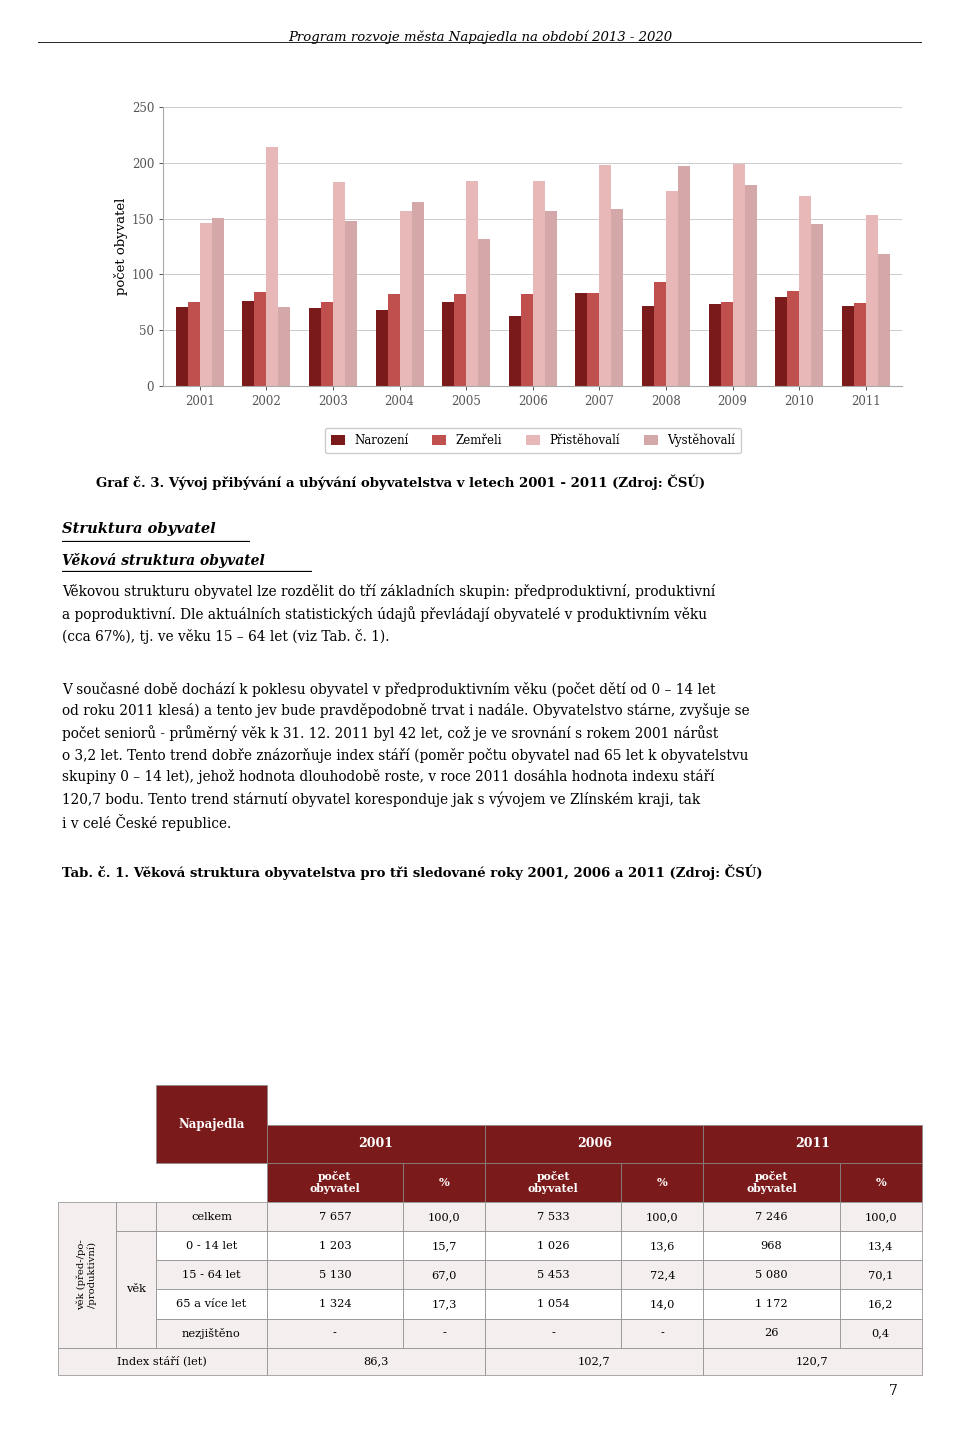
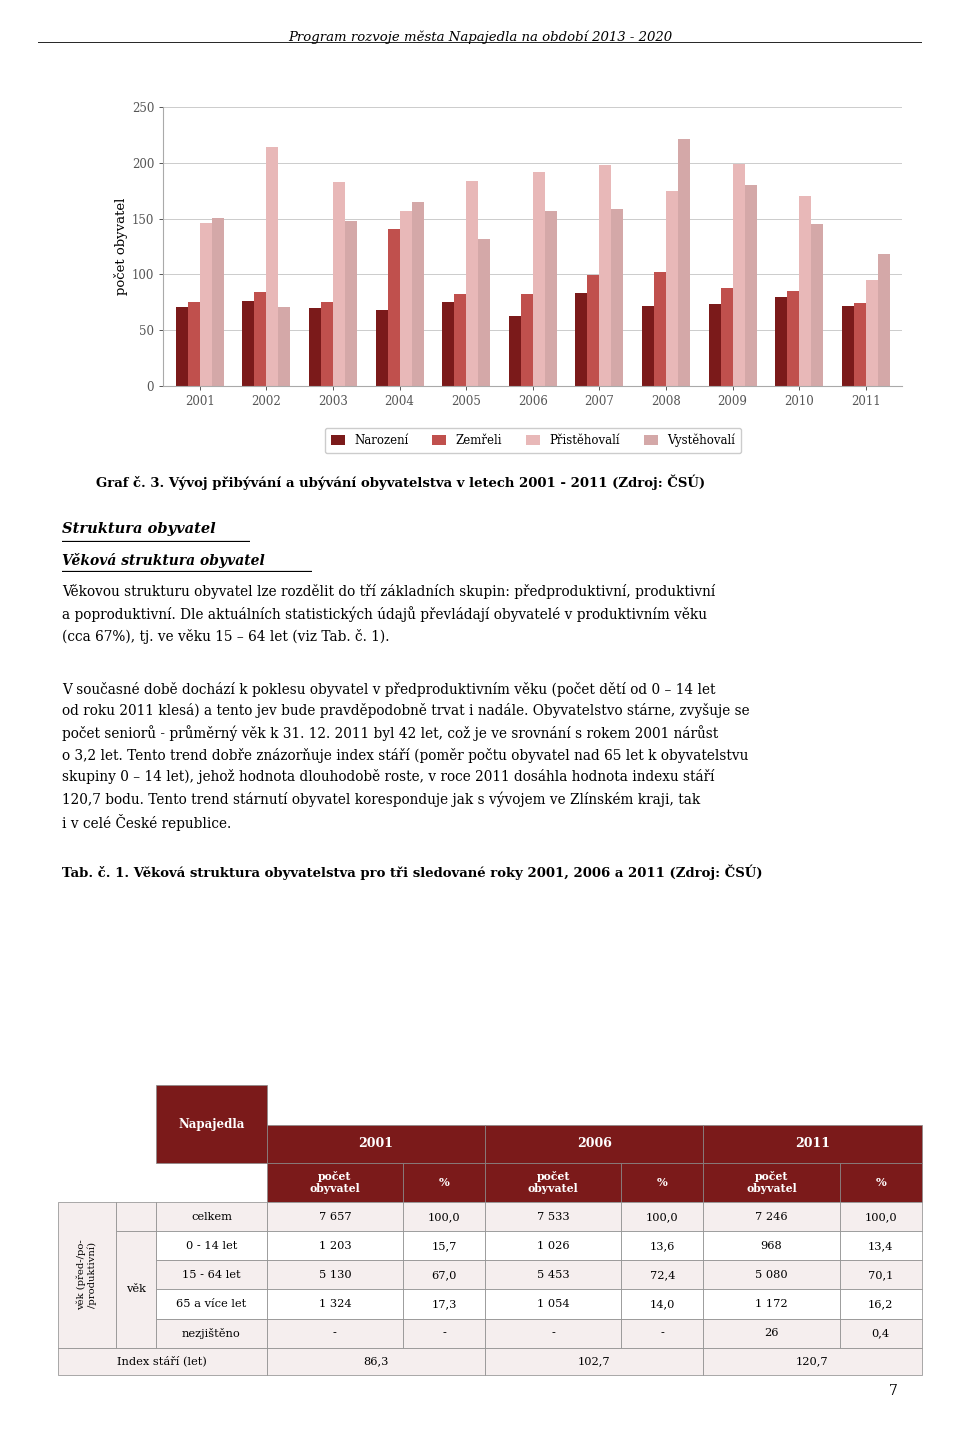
Zemřeli/2004: 82 -> 141
Přistěhovalí/2006: 184 -> 192
Zemřeli/2007: 83 -> 99
Zemřeli/2008: 93 -> 102
Vystěhovalí/2008: 197 -> 221
Zemřeli/2009: 75 -> 88
Přistěhovalí/2011: 153 -> 95
